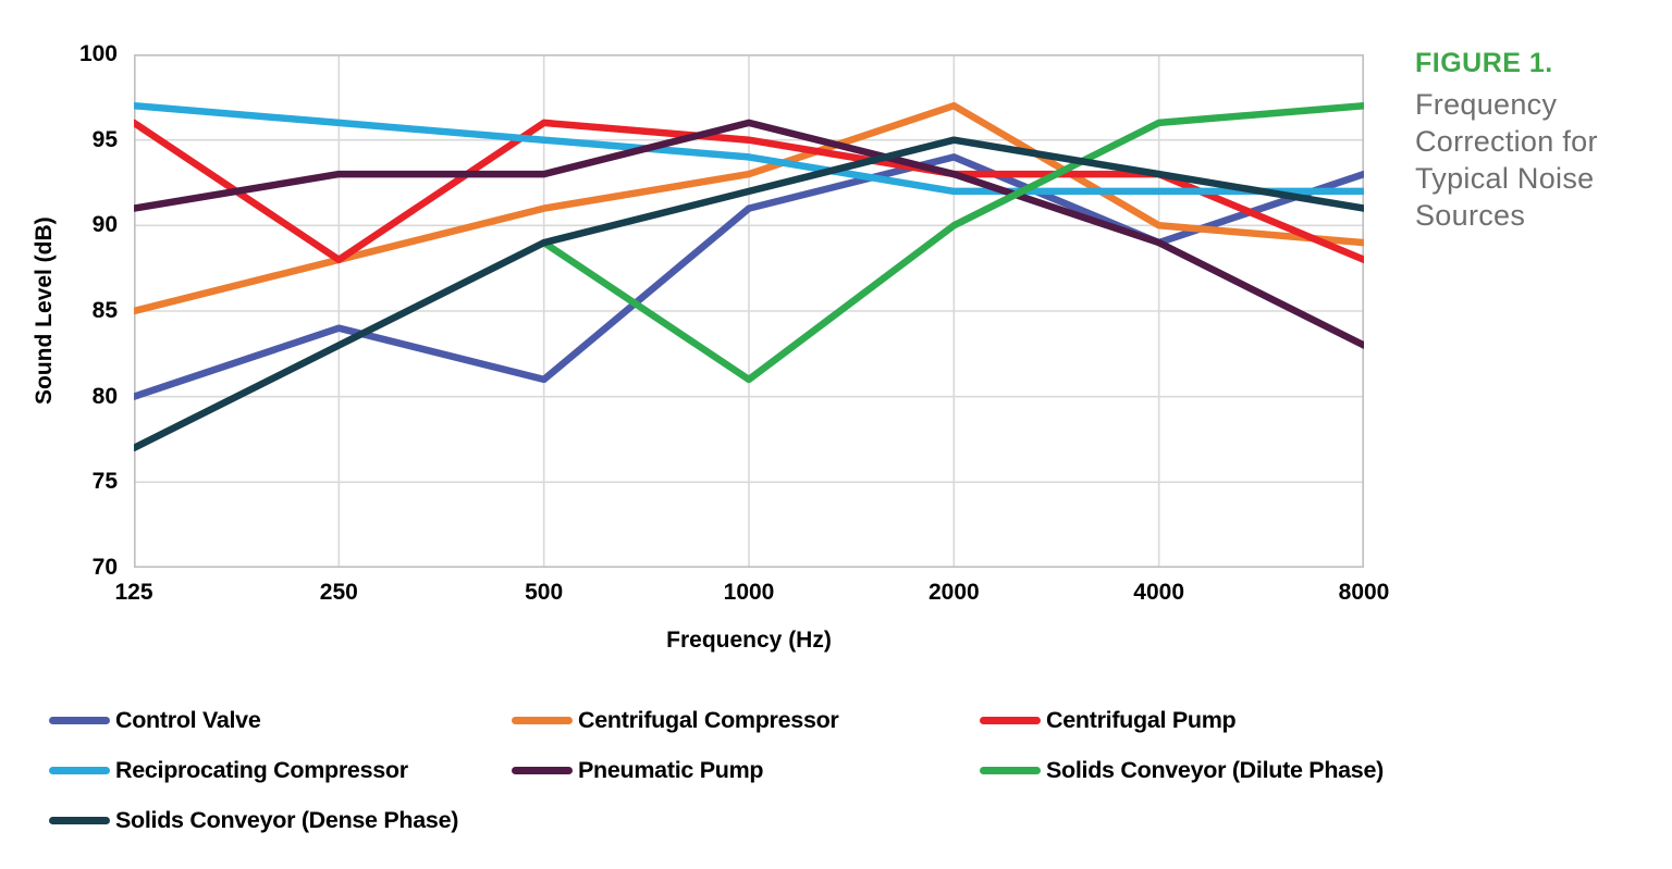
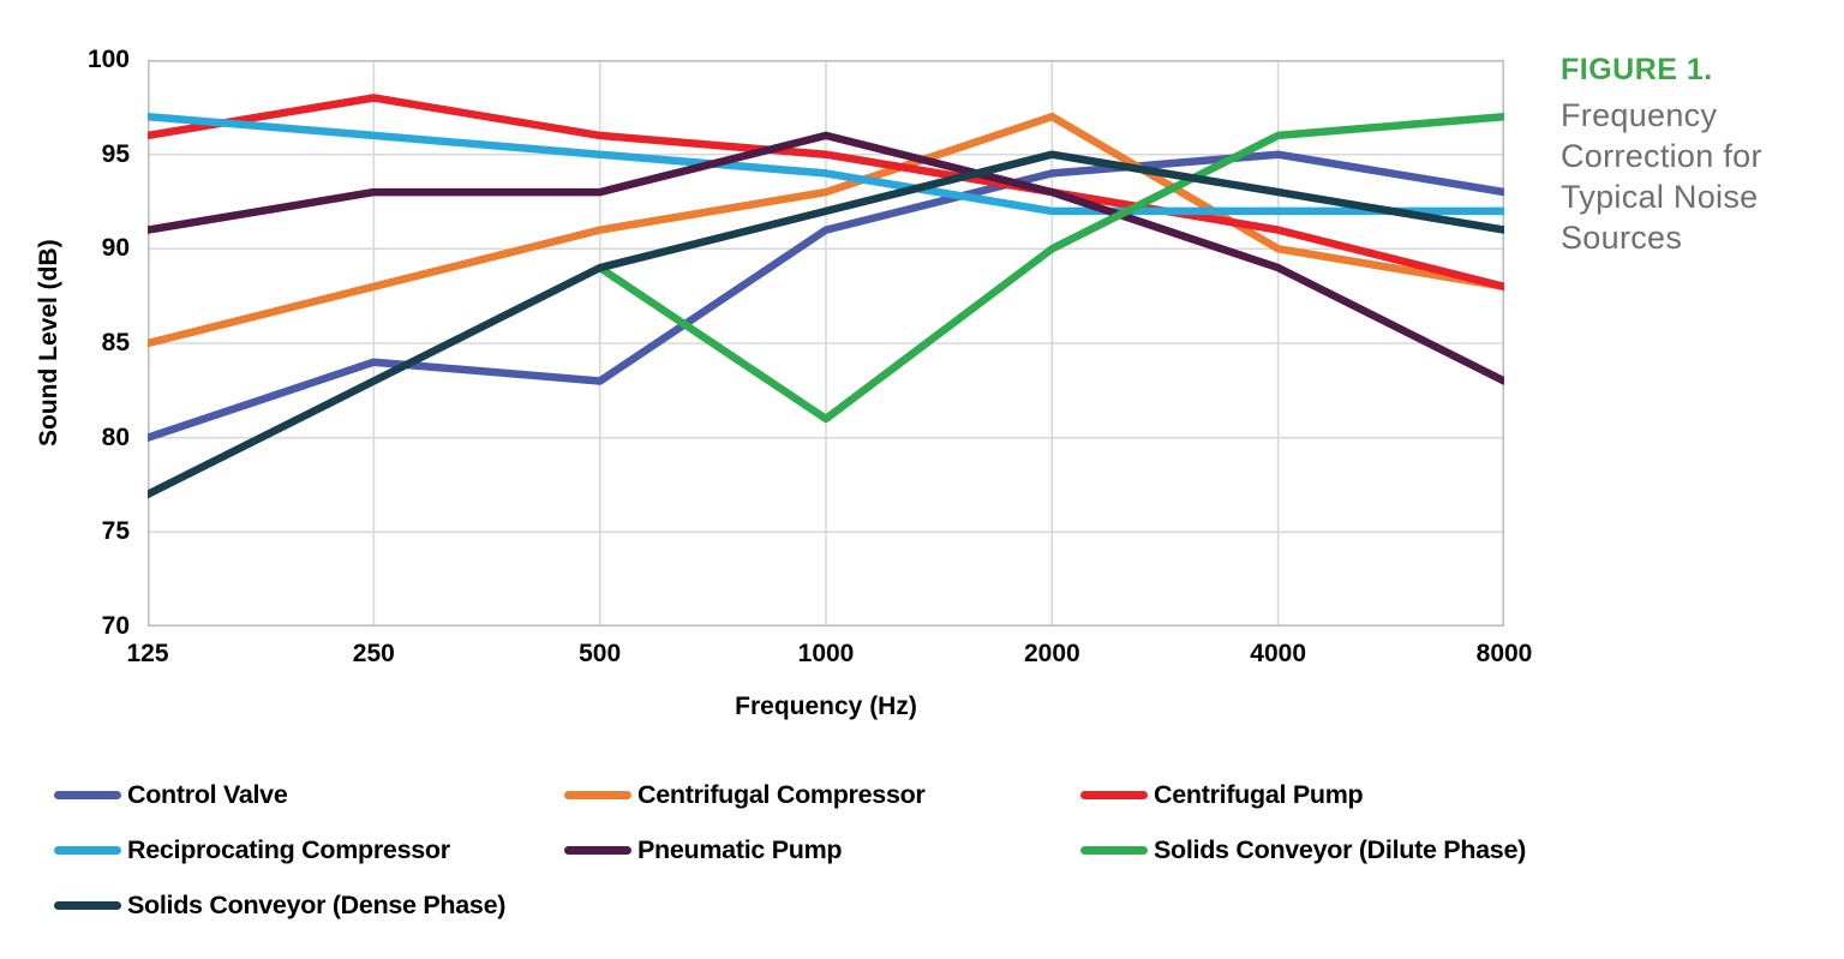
Centrifugal Pump/250: 88 -> 98
Control Valve/500: 81 -> 83
Control Valve/4000: 89 -> 95
Centrifugal Pump/4000: 93 -> 91
Centrifugal Compressor/8000: 89 -> 88
